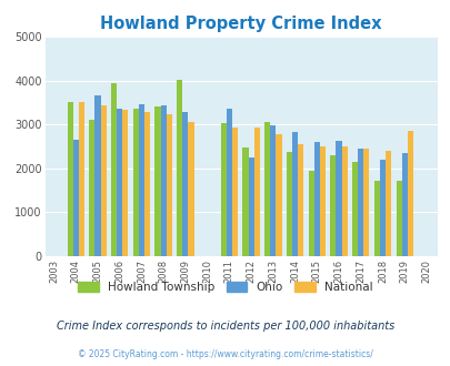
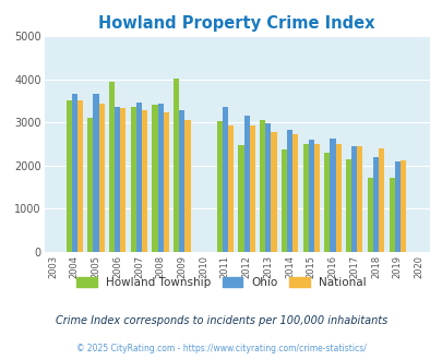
Ohio/2004: 2650 -> 3670
Ohio/2012: 2250 -> 3150
National/2014: 2550 -> 2720
Howland Township/2015: 1950 -> 2510
Ohio/2019: 2350 -> 2090
National/2019: 2850 -> 2130
